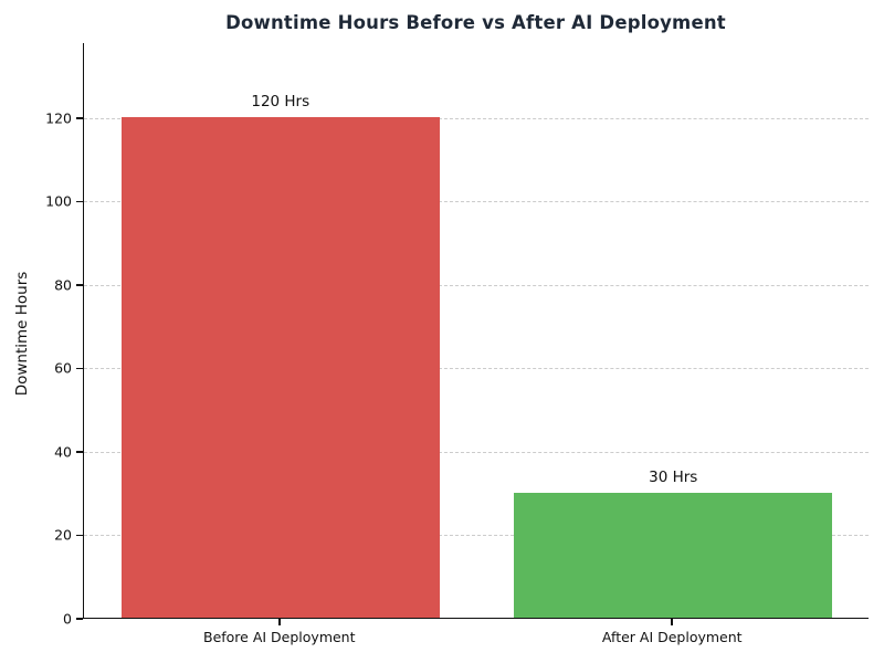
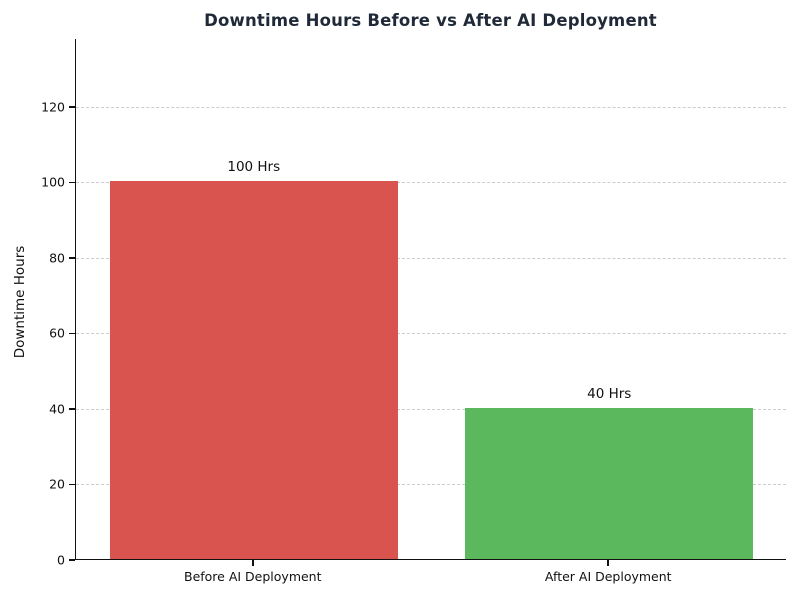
Before AI Deployment: 120 -> 100
After AI Deployment: 30 -> 40
